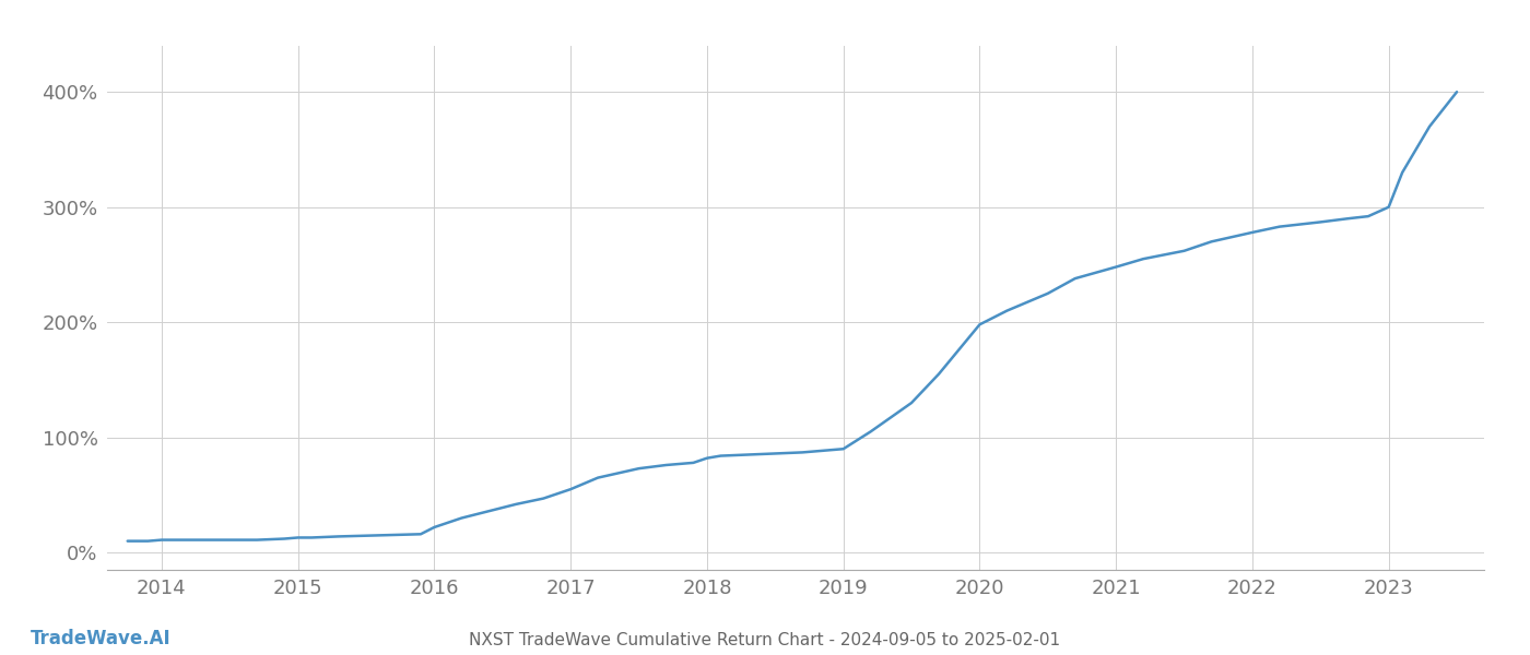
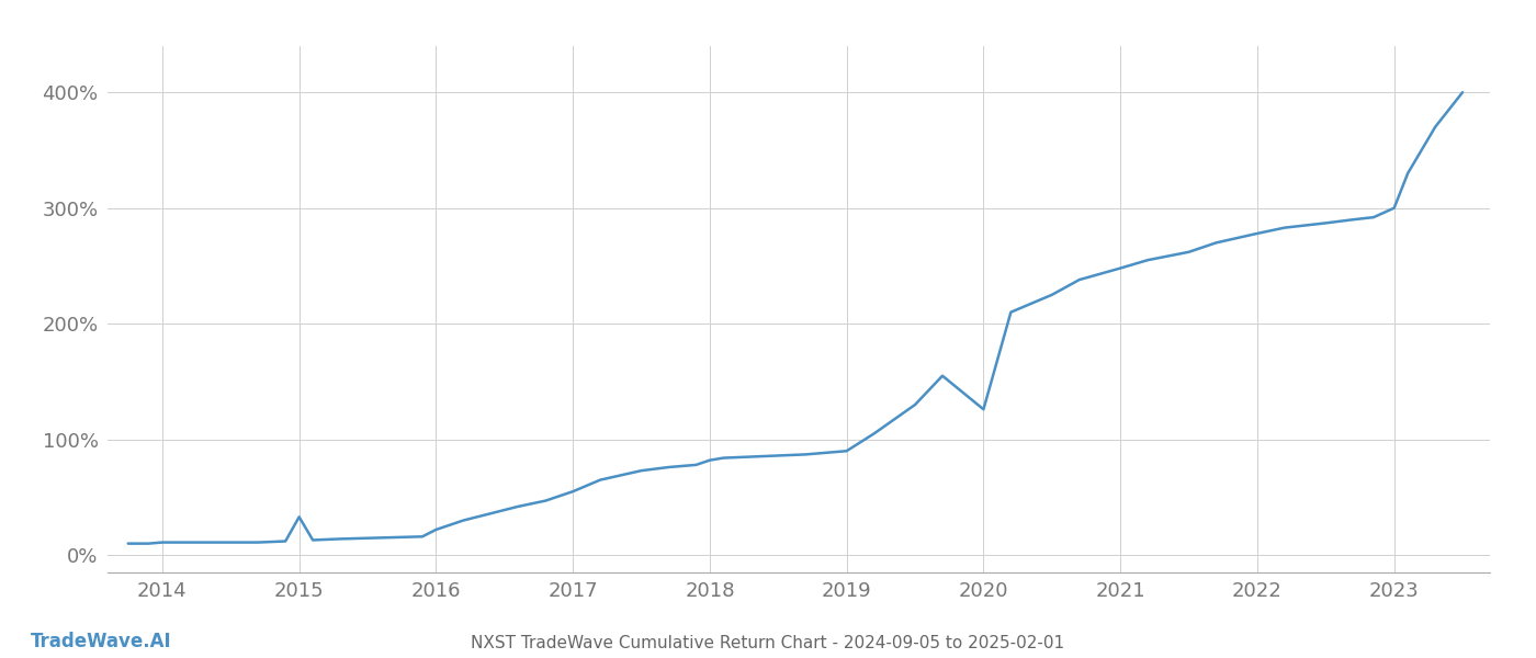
2015: 13% -> 33%
2020: 198% -> 126%
